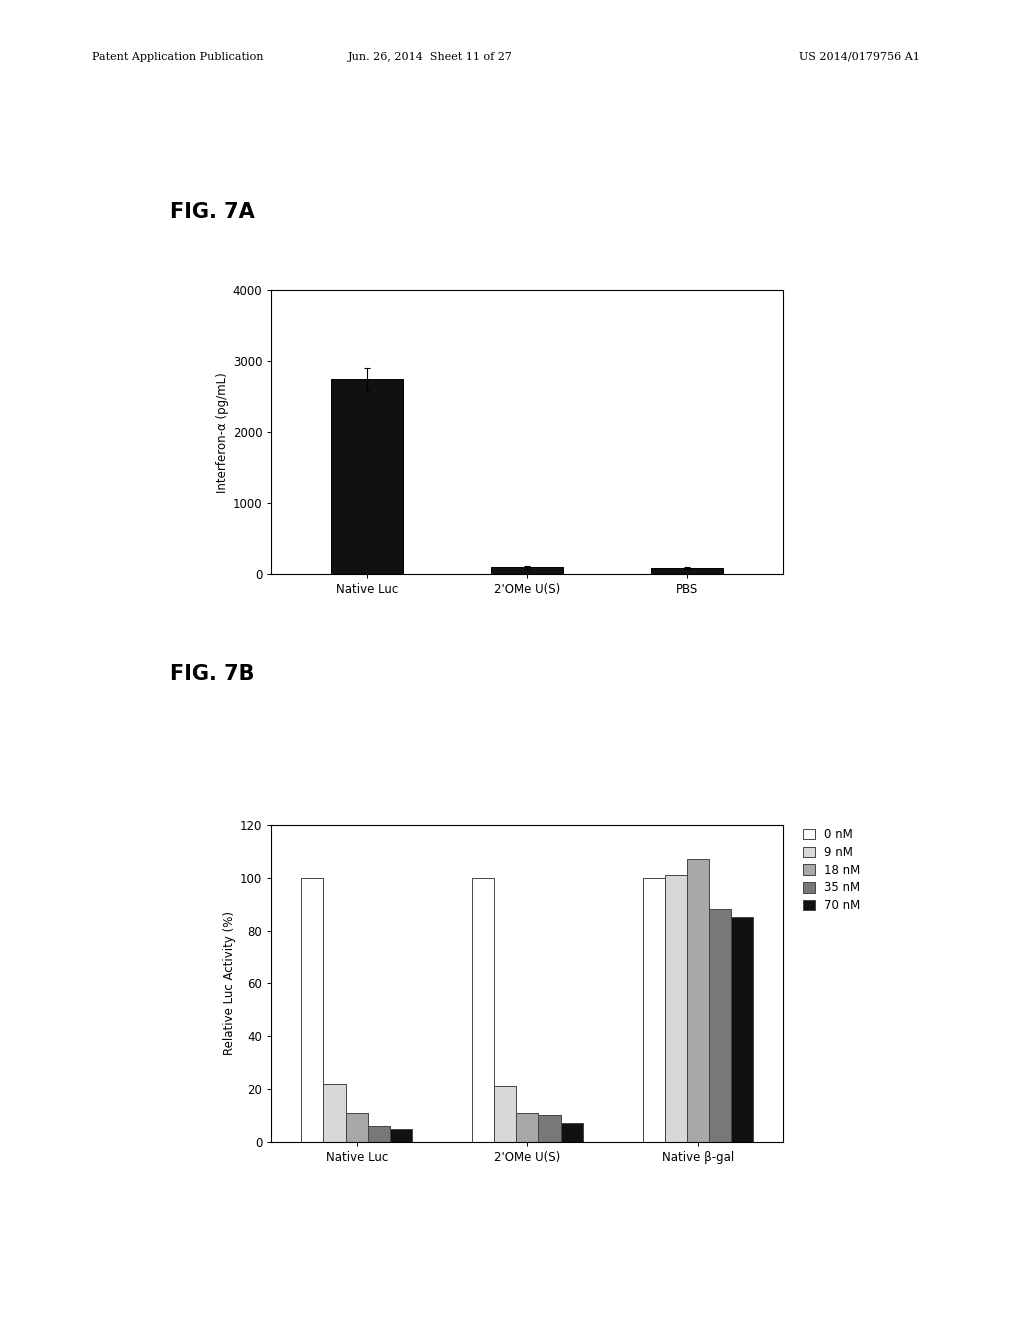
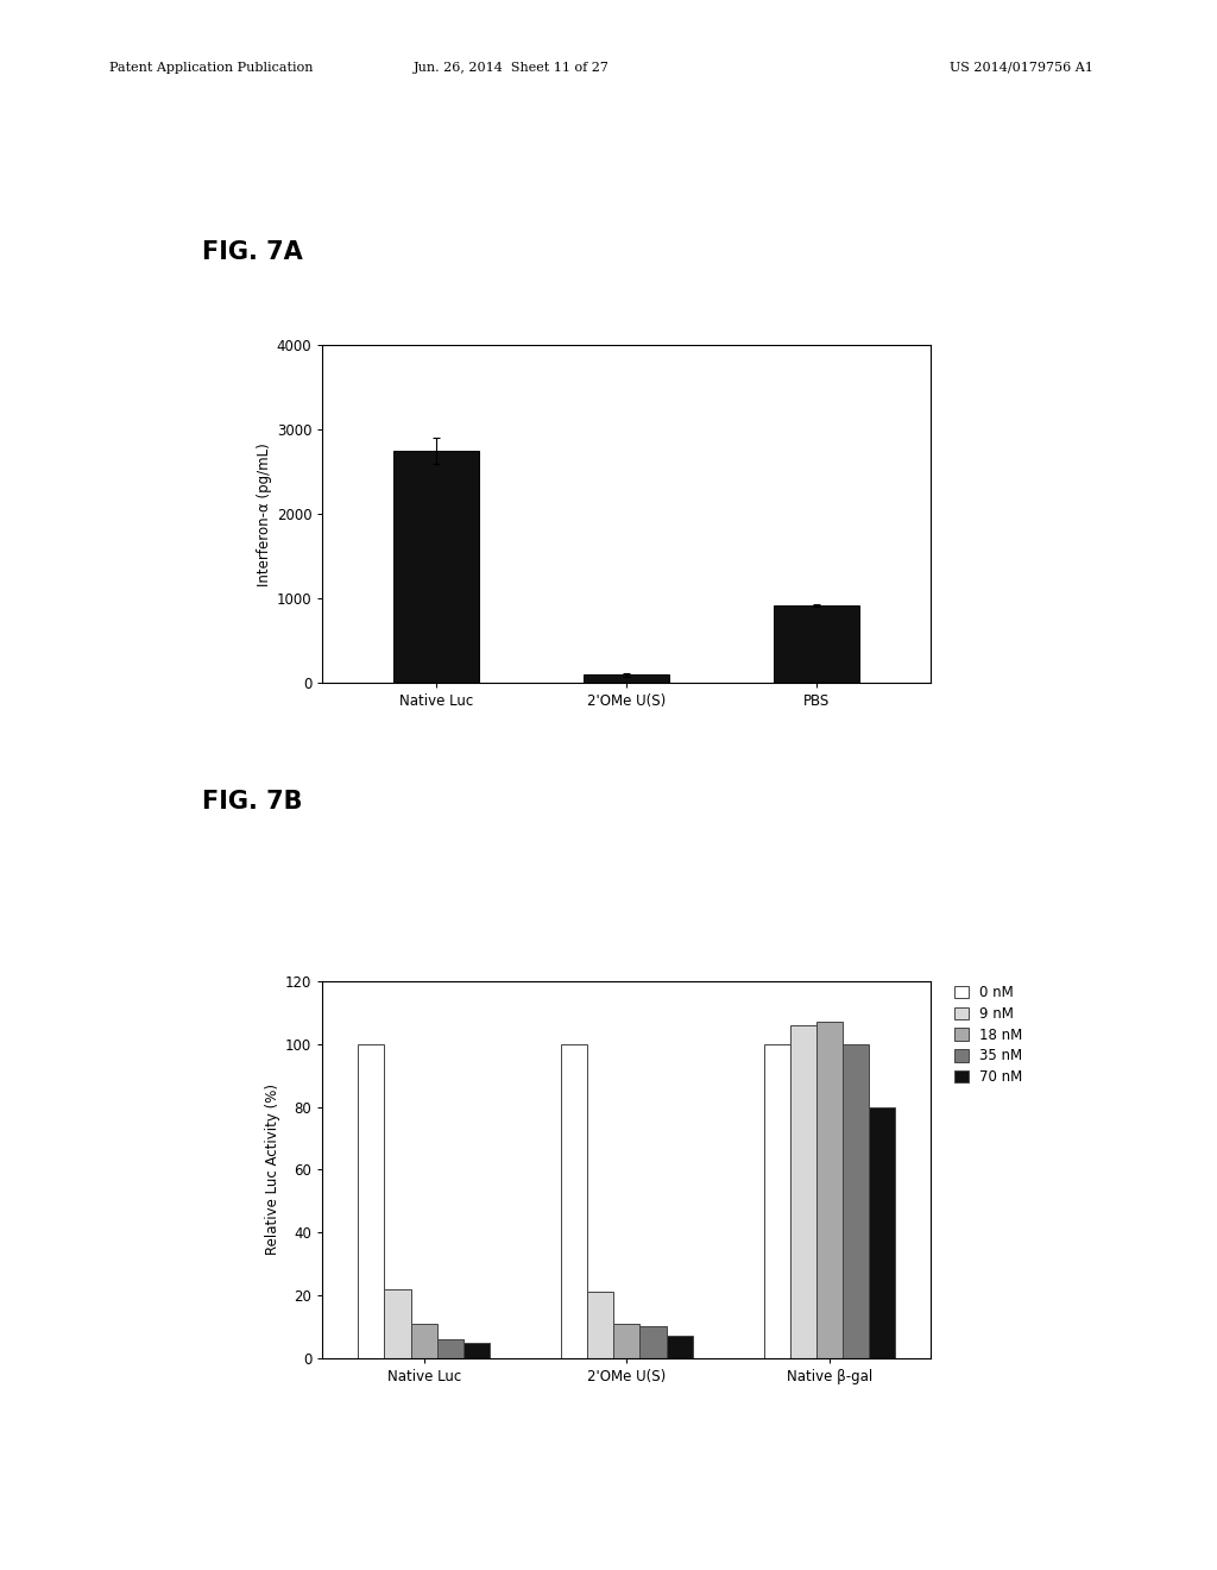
PBS: 90 -> 920
9 nM/Native β-gal: 101 -> 106
35 nM/Native β-gal: 88 -> 100
70 nM/Native β-gal: 85 -> 80
